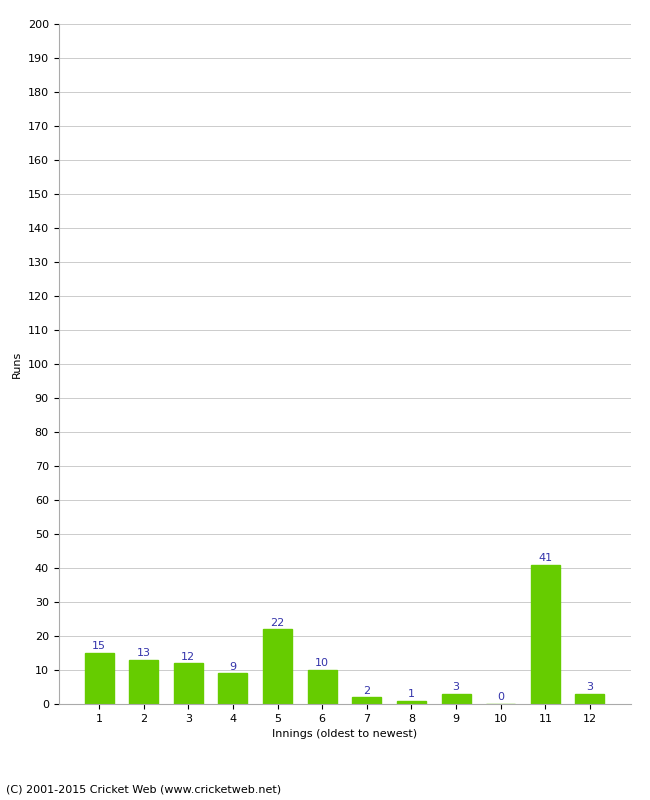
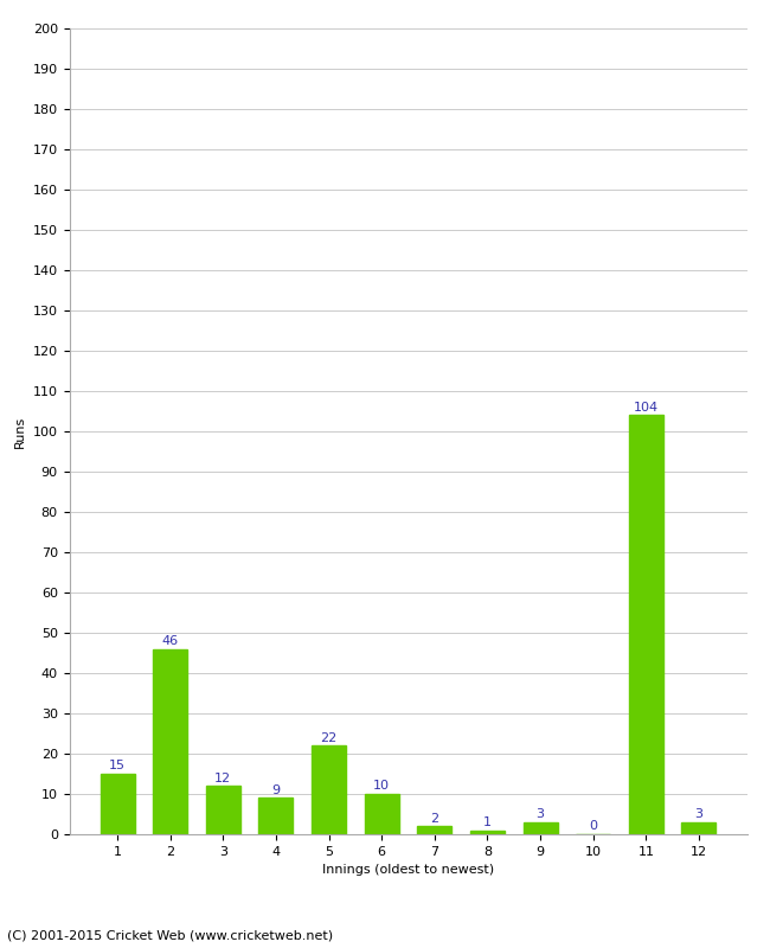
2: 13 -> 46
11: 41 -> 104
